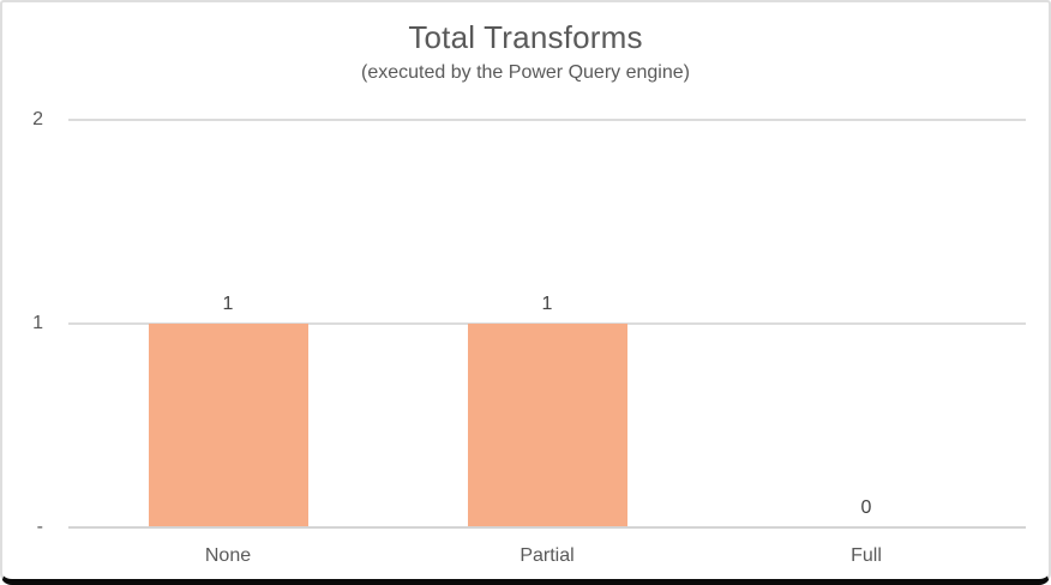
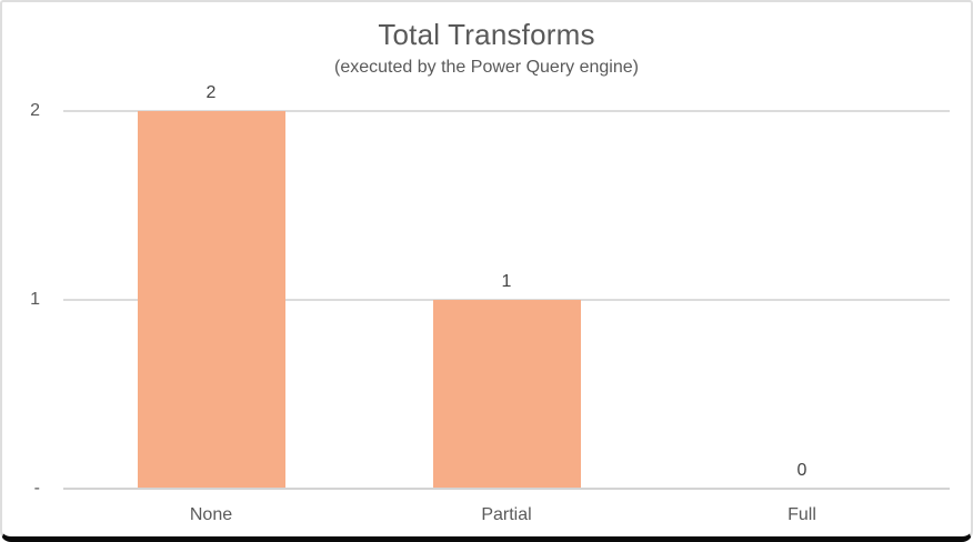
None: 1 -> 2
